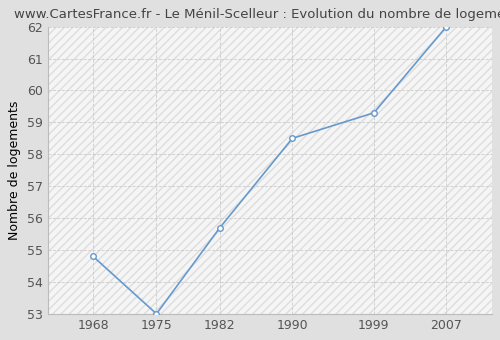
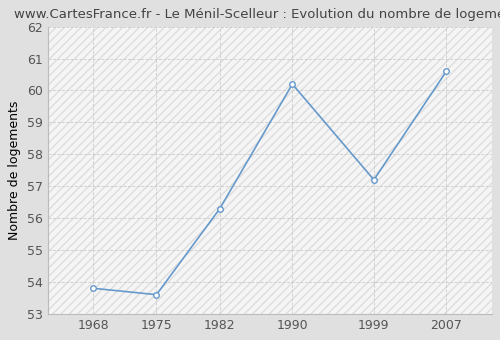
1968: 54.8 -> 53.8
1975: 53.0 -> 53.6
1982: 55.7 -> 56.3
1990: 58.5 -> 60.2
1999: 59.3 -> 57.2
2007: 62.0 -> 60.6
